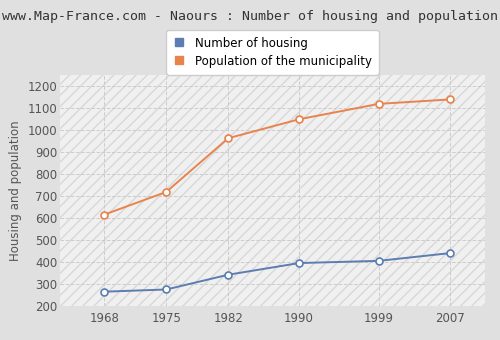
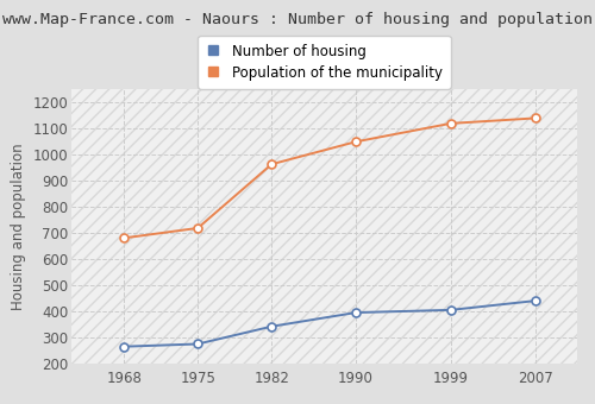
Population of the municipality/1968: 615 -> 680
